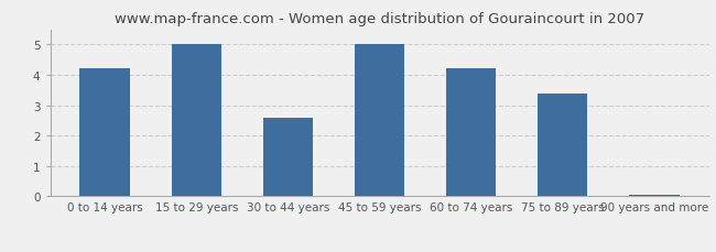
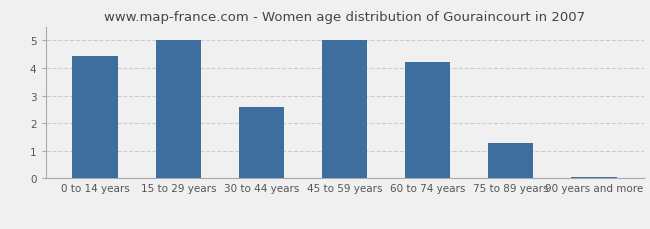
0 to 14 years: 4.20 -> 4.45
75 to 89 years: 3.40 -> 1.30
